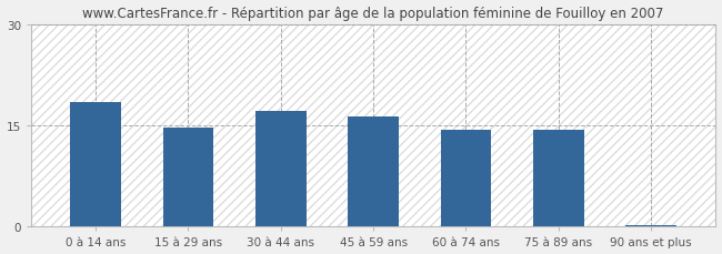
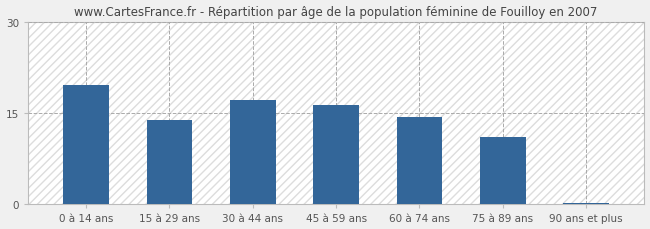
0 à 14 ans: 18.5 -> 19.6
15 à 29 ans: 14.7 -> 13.8
75 à 89 ans: 14.3 -> 11.0
